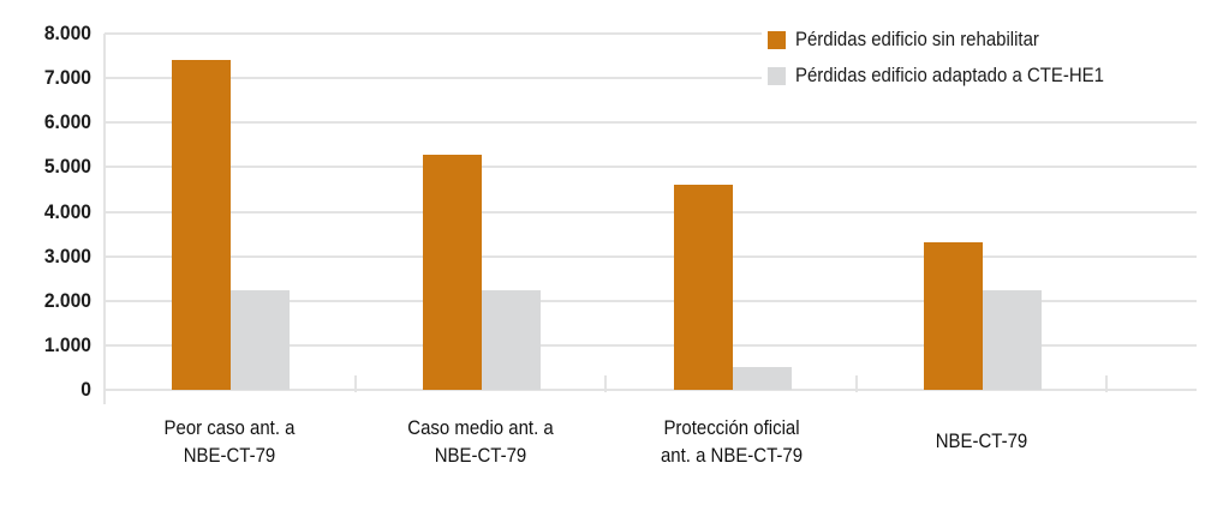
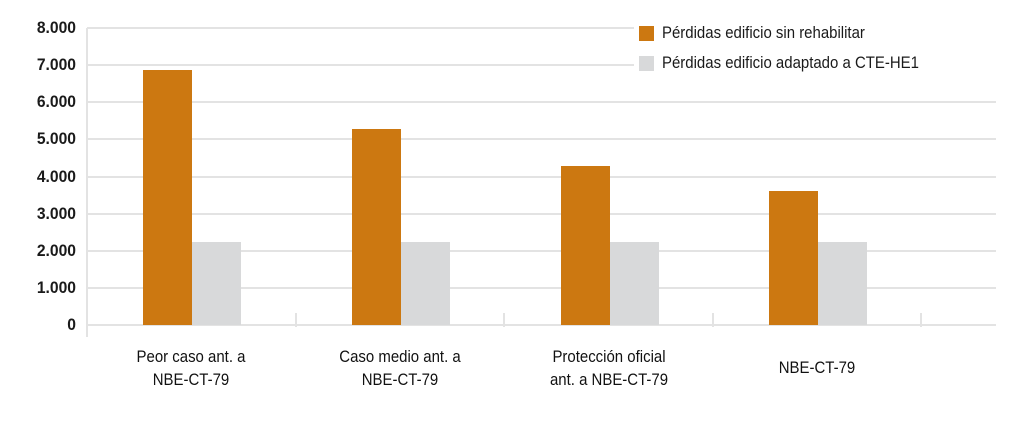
Pérdidas edificio sin rehabilitar/Peor caso ant. a NBE-CT-79: 7400 -> 6900
Pérdidas edificio sin rehabilitar/Protección oficial ant. a NBE-CT-79: 4600 -> 4300
Pérdidas edificio adaptado a CTE-HE1/Protección oficial ant. a NBE-CT-79: 500 -> 2200
Pérdidas edificio sin rehabilitar/NBE-CT-79: 3300 -> 3600
